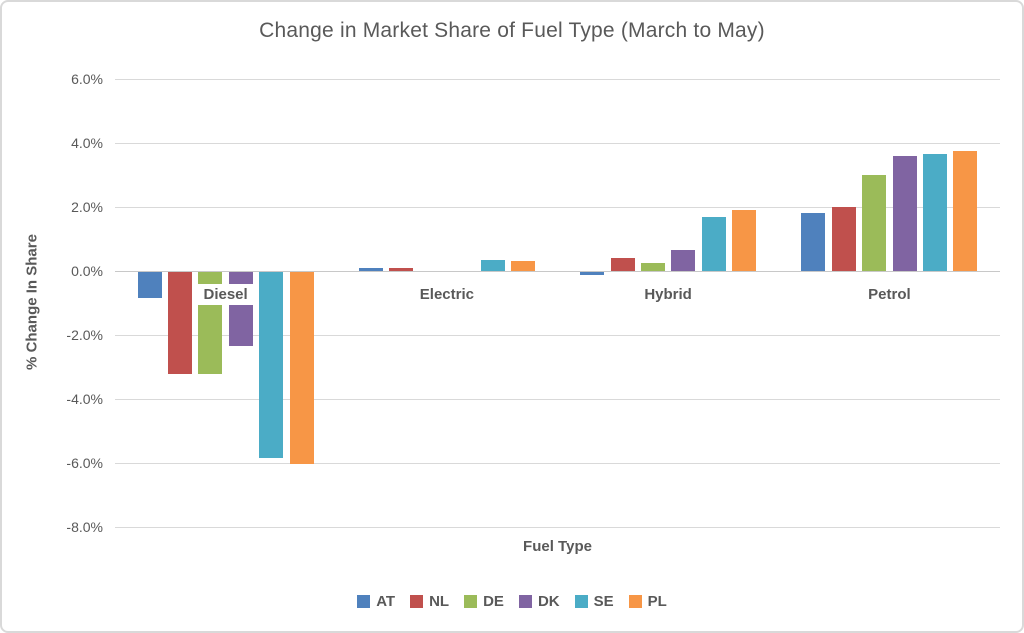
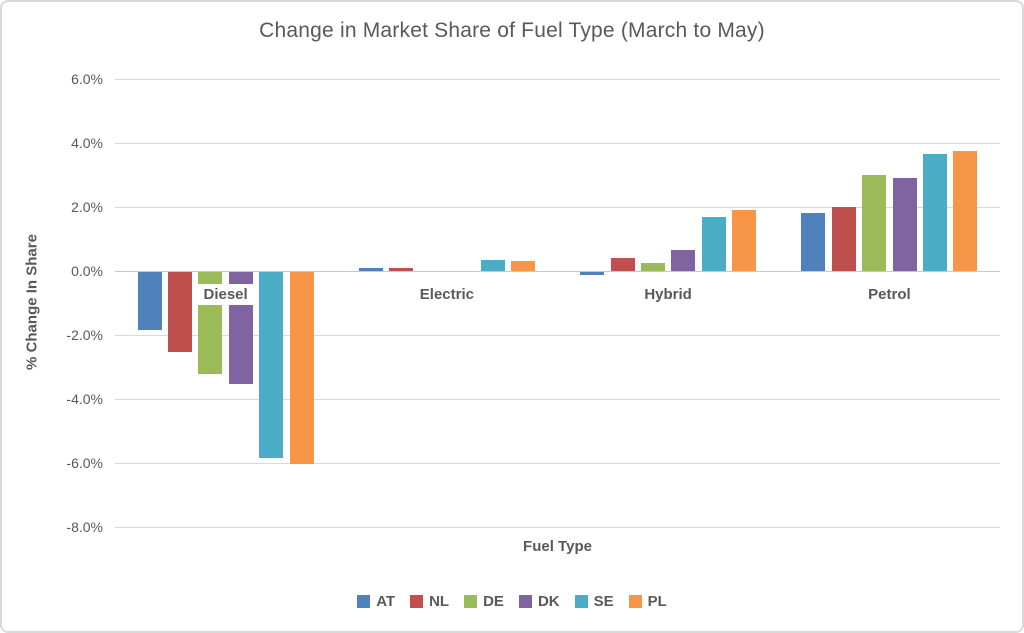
AT/Diesel: -0.8% -> -1.8%
NL/Diesel: -3.2% -> -2.5%
DK/Diesel: -2.3% -> -3.5%
DK/Petrol: 3.6% -> 2.9%
